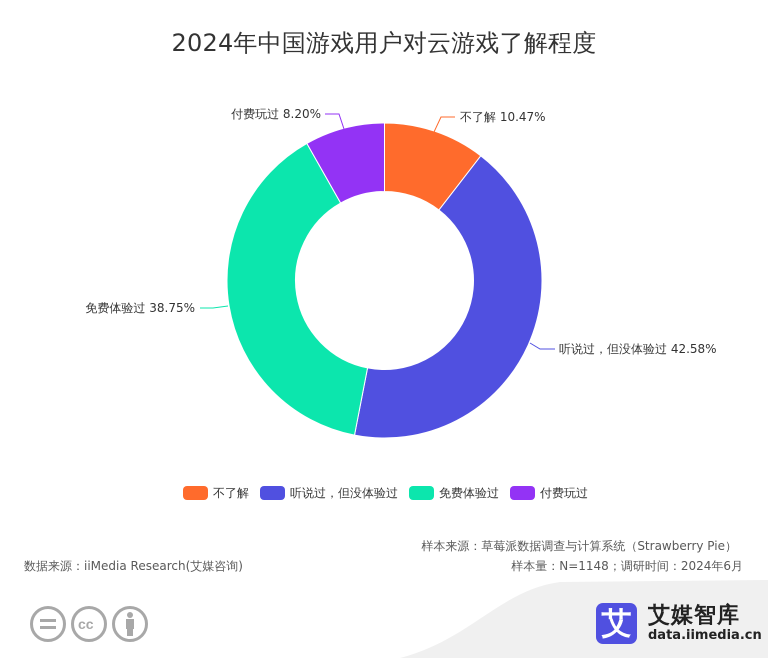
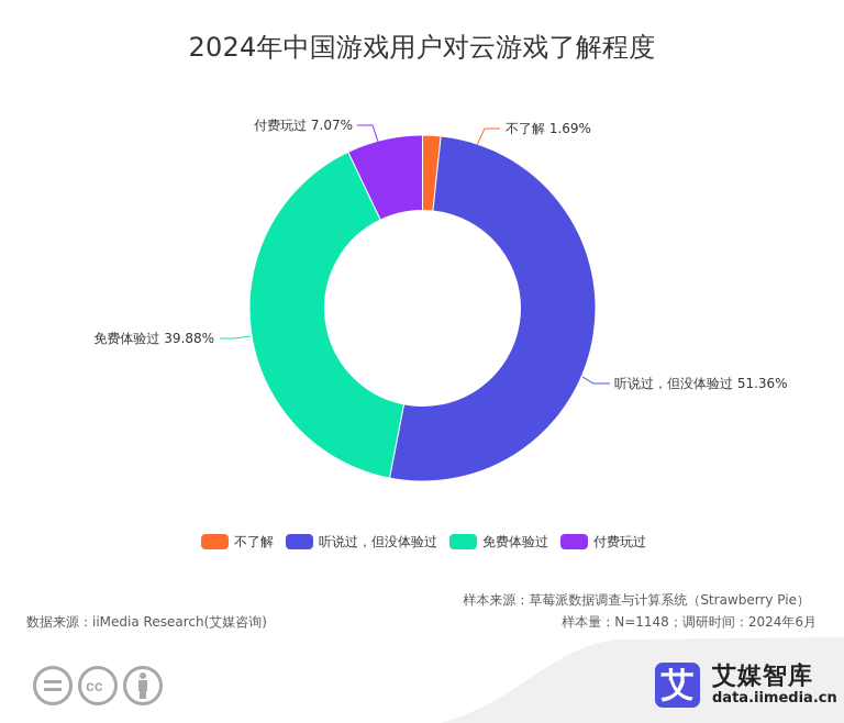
不了解: 10.47% -> 1.69%
听说过，但没体验过: 42.58% -> 51.36%
免费体验过: 38.75% -> 39.88%
付费玩过: 8.20% -> 7.07%
